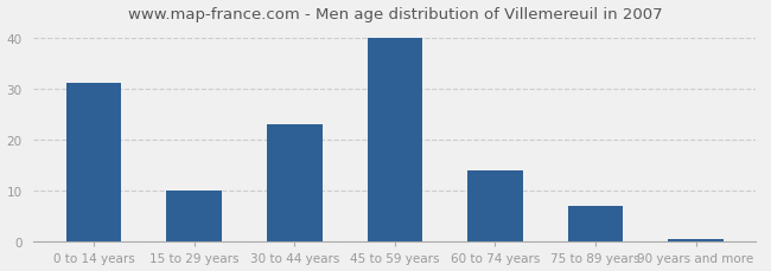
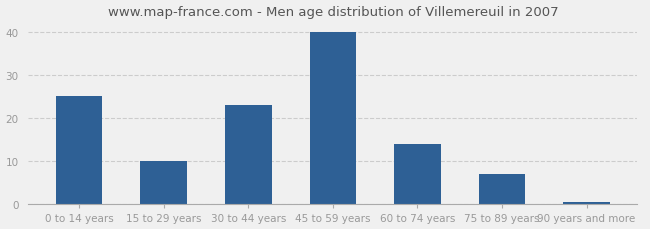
0 to 14 years: 31.0 -> 25.0
